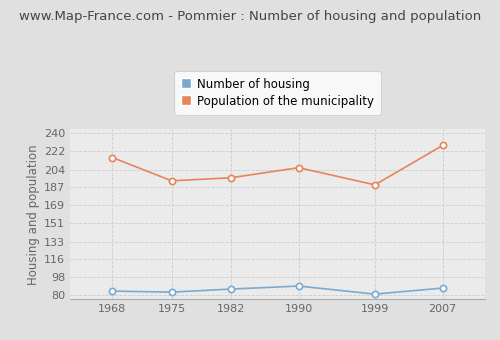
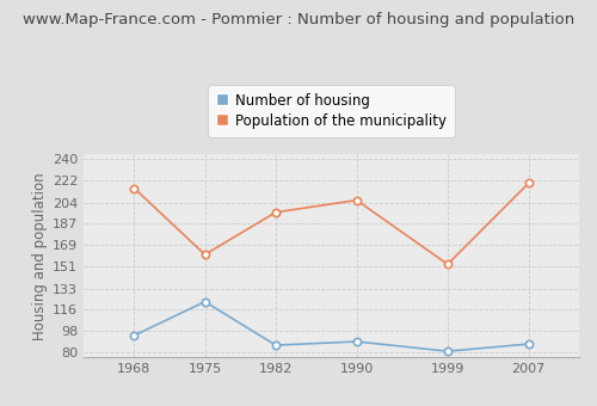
Number of housing/1968: 84 -> 94
Number of housing/1975: 83 -> 122
Population of the municipality/1975: 193 -> 161
Population of the municipality/1999: 189 -> 153
Population of the municipality/2007: 228 -> 220
